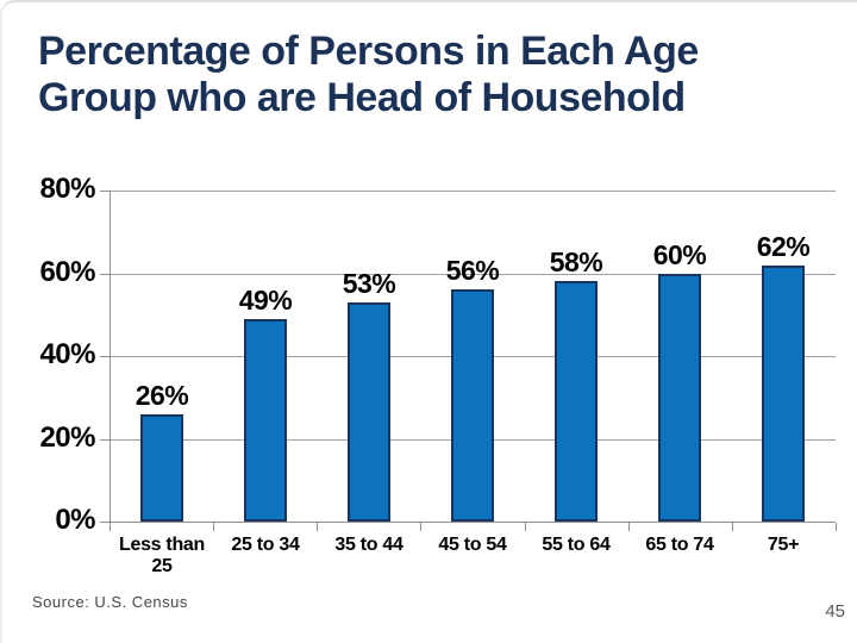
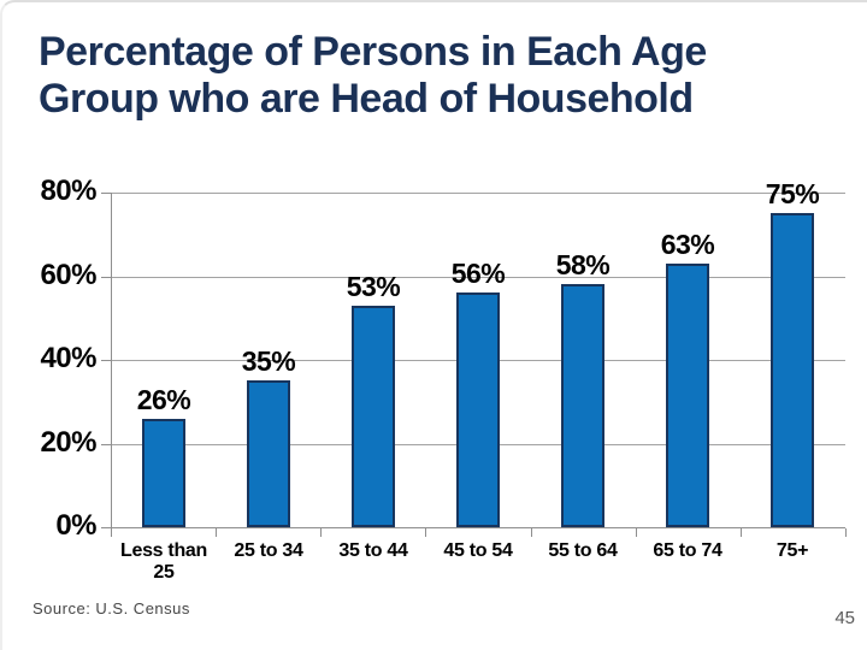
25 to 34: 49% -> 35%
65 to 74: 60% -> 63%
75+: 62% -> 75%
